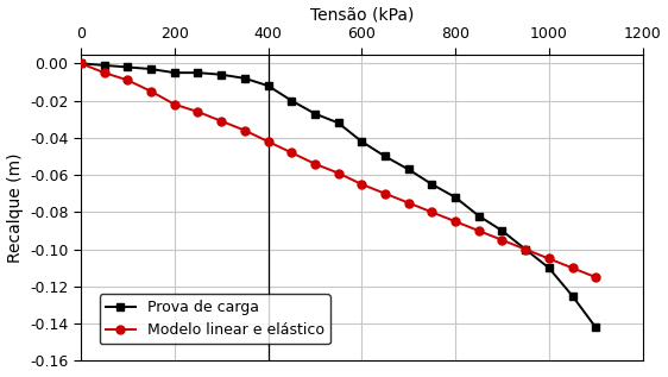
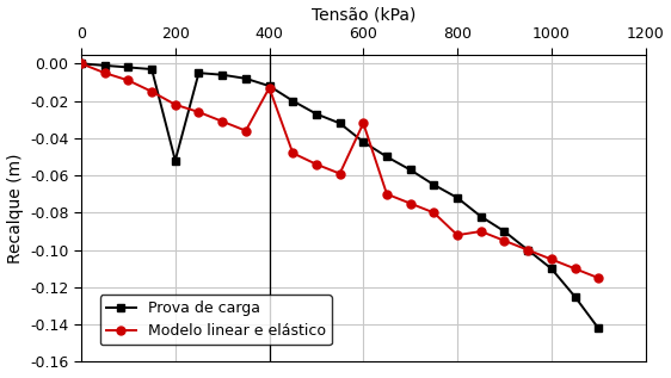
Prova de carga/200: -0.005 -> -0.052
Modelo linear e elástico/400: -0.042 -> -0.013
Modelo linear e elástico/600: -0.065 -> -0.032
Modelo linear e elástico/800: -0.085 -> -0.092
